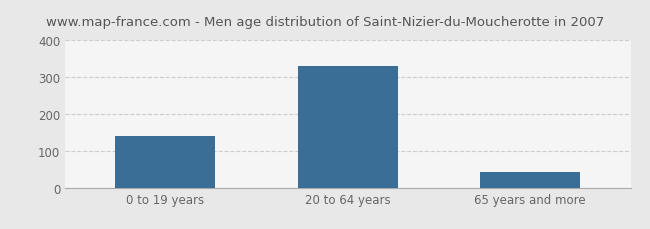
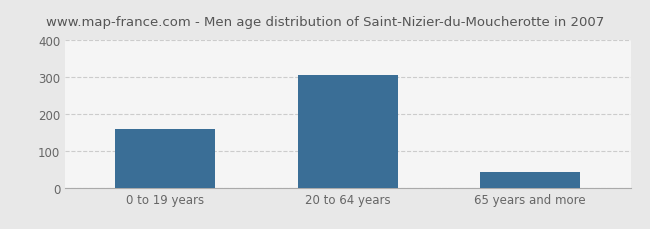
0 to 19 years: 140 -> 158
20 to 64 years: 330 -> 305
